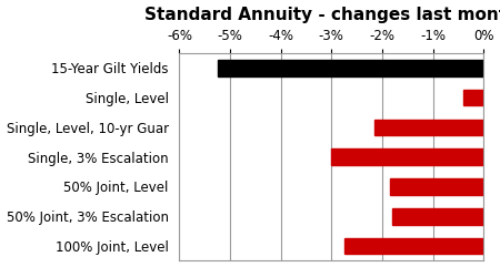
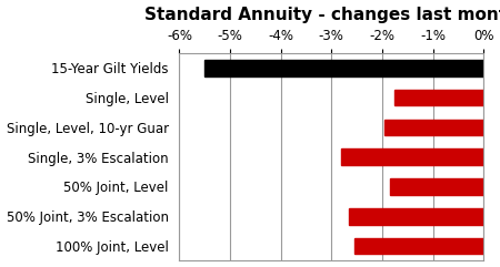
15-Year Gilt Yields: -5.25% -> -5.50%
Single, Level: -0.40% -> -1.75%
Single, Level, 10-yr Guar: -2.15% -> -1.95%
Single, 3% Escalation: -3.00% -> -2.80%
50% Joint, 3% Escalation: -1.80% -> -2.65%
100% Joint, Level: -2.75% -> -2.55%
